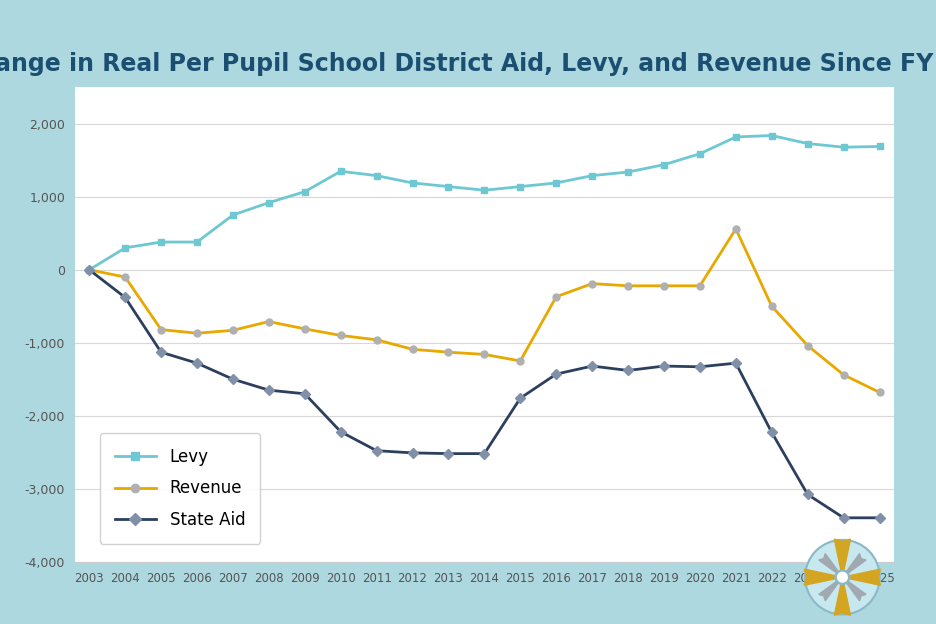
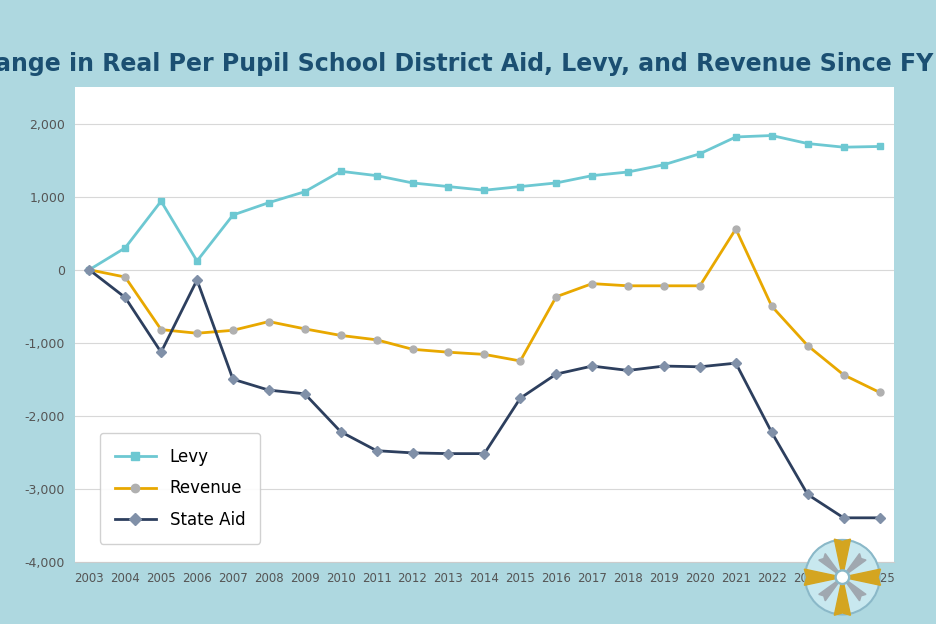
Levy/2005: 380 -> 940
Levy/2006: 380 -> 120
State Aid/2006: -1,280 -> -140
